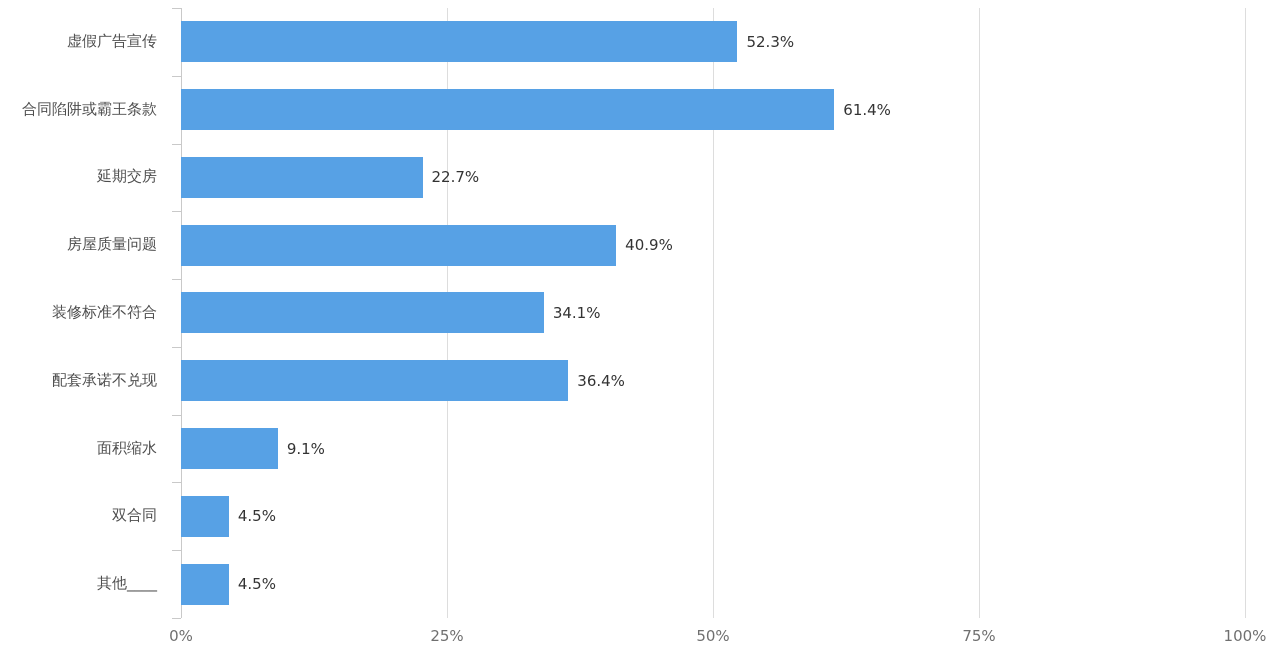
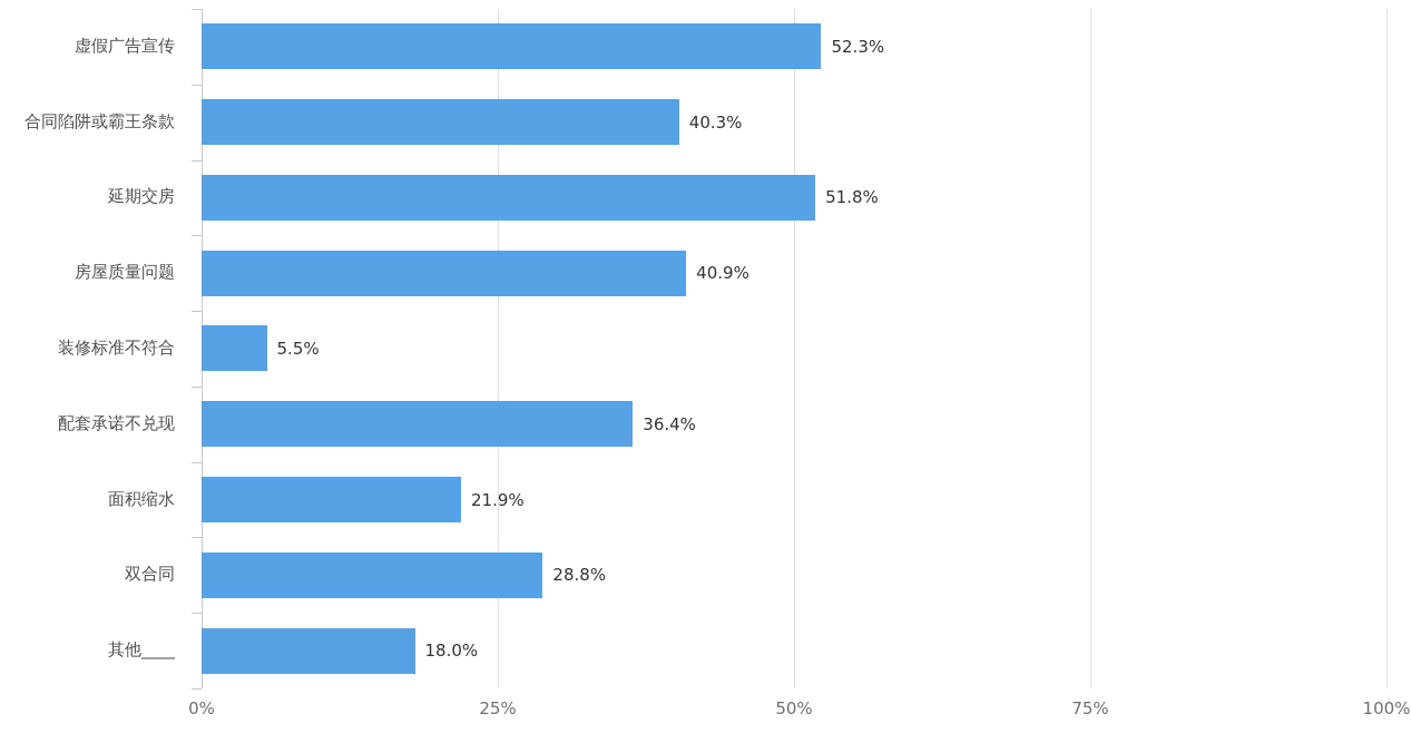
合同陷阱或霸王条款: 61.4% -> 40.3%
延期交房: 22.7% -> 51.8%
装修标准不符合: 34.1% -> 5.5%
面积缩水: 9.1% -> 21.9%
双合同: 4.5% -> 28.8%
其他____: 4.5% -> 18.0%
